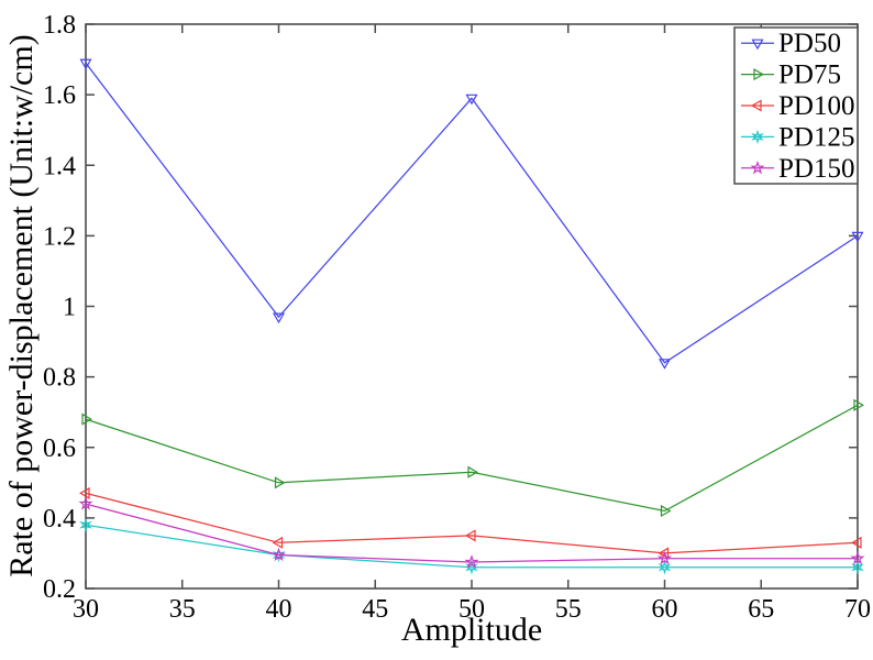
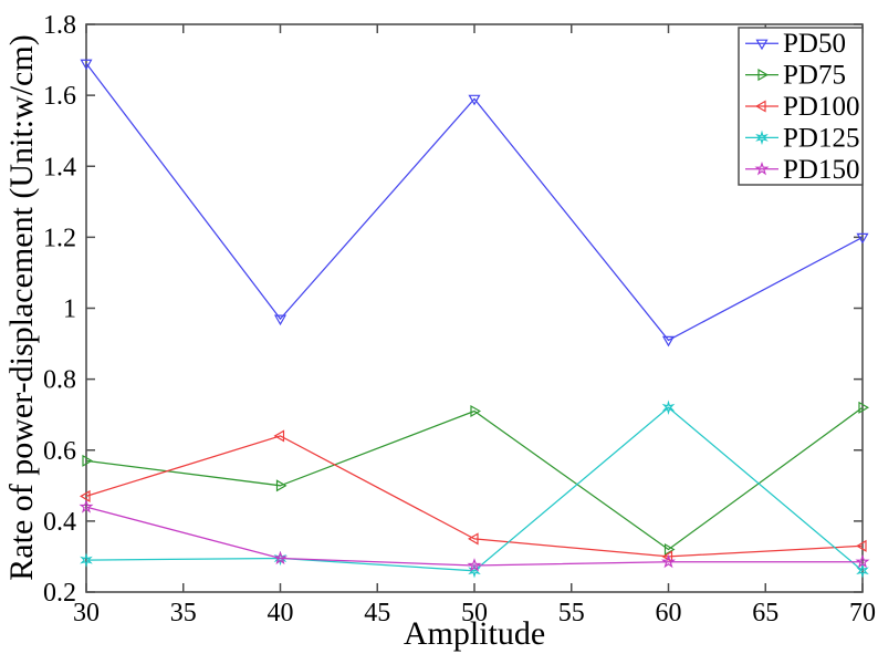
PD75/30: 0.68 -> 0.57
PD125/30: 0.38 -> 0.29
PD100/40: 0.33 -> 0.64
PD75/50: 0.53 -> 0.71
PD50/60: 0.84 -> 0.91
PD75/60: 0.42 -> 0.32
PD125/60: 0.26 -> 0.72
